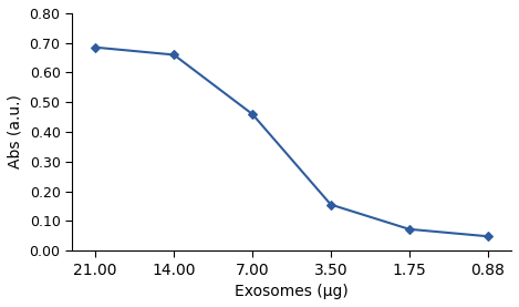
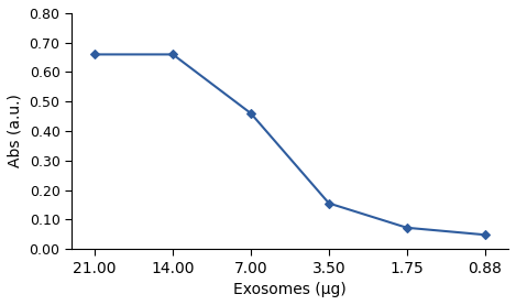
21.00: 0.685 -> 0.660
